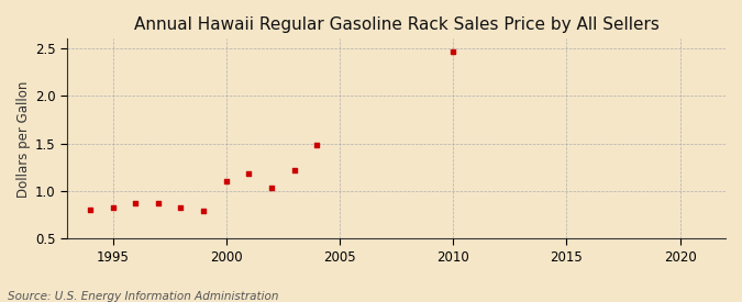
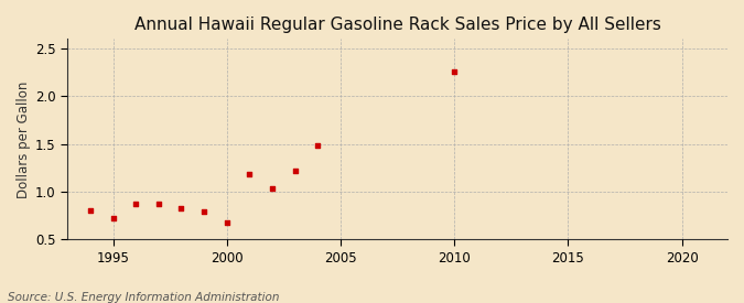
1995: 0.83 -> 0.72
2000: 1.10 -> 0.68
2010: 2.47 -> 2.26
